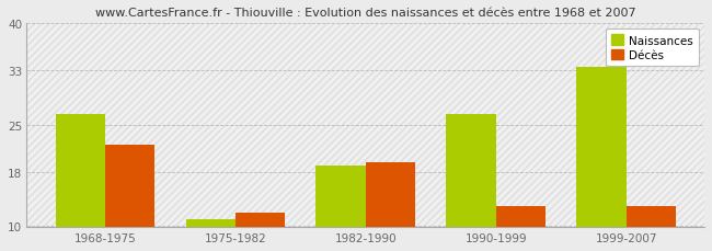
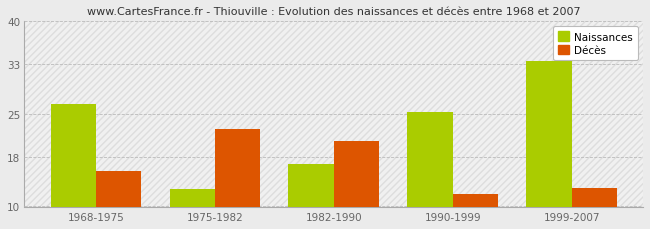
Décès/1968-1975: 22.0 -> 15.8
Naissances/1975-1982: 11.0 -> 12.8
Décès/1975-1982: 12.0 -> 22.6
Naissances/1982-1990: 19.0 -> 16.8
Décès/1982-1990: 19.5 -> 20.6
Naissances/1990-1999: 26.5 -> 25.2
Décès/1990-1999: 13.0 -> 12.0
